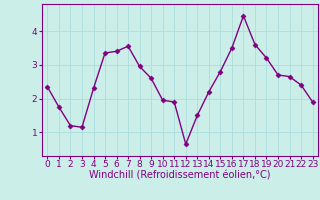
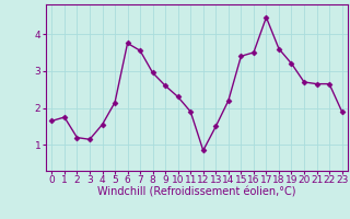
0: 2.35 -> 1.65
4: 2.30 -> 1.55
5: 3.35 -> 2.15
6: 3.40 -> 3.75
10: 1.95 -> 2.30
12: 0.65 -> 0.85
15: 2.80 -> 3.40
22: 2.40 -> 2.65
